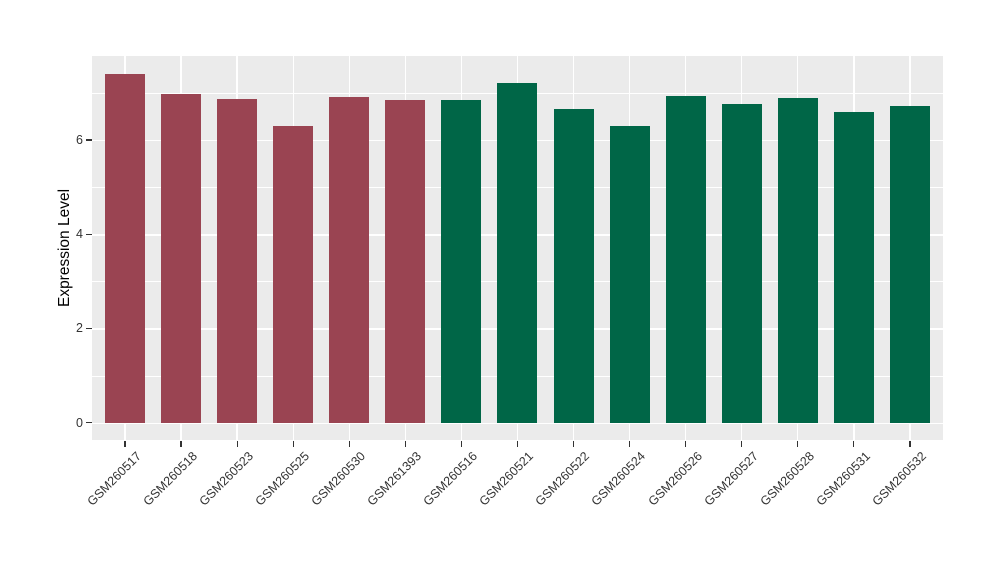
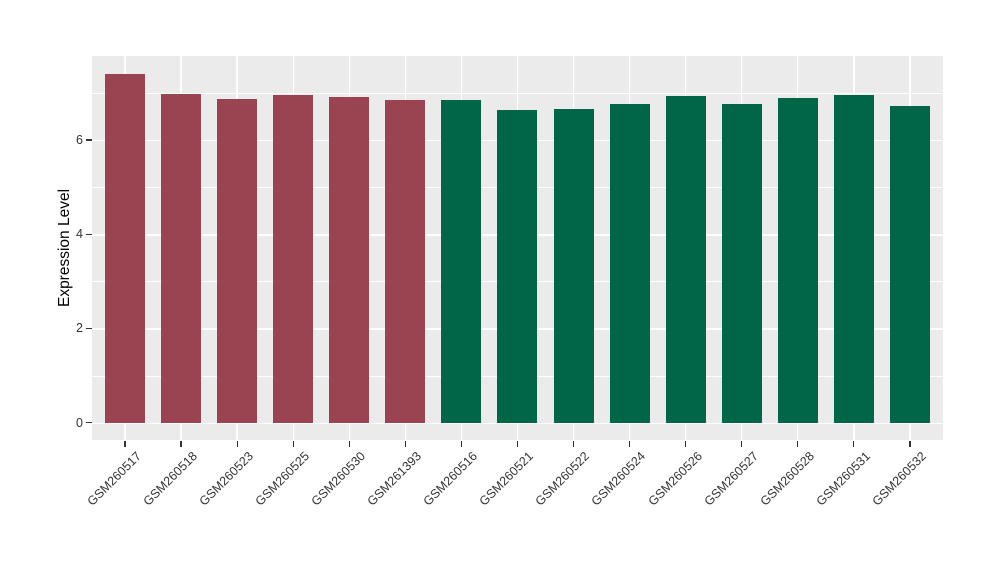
GSM260525: 6.3 -> 7.0
GSM260521: 7.2 -> 6.6
GSM260524: 6.3 -> 6.8
GSM260531: 6.6 -> 7.0
